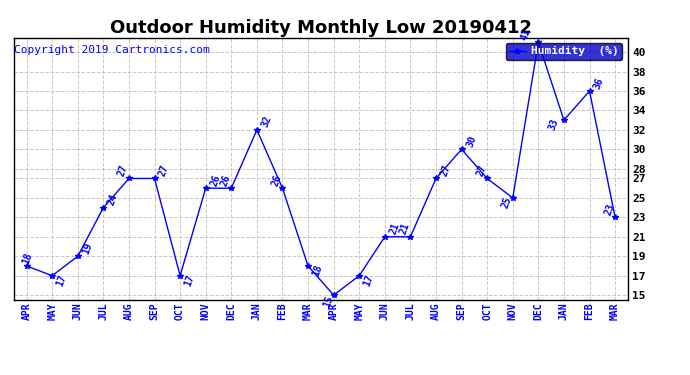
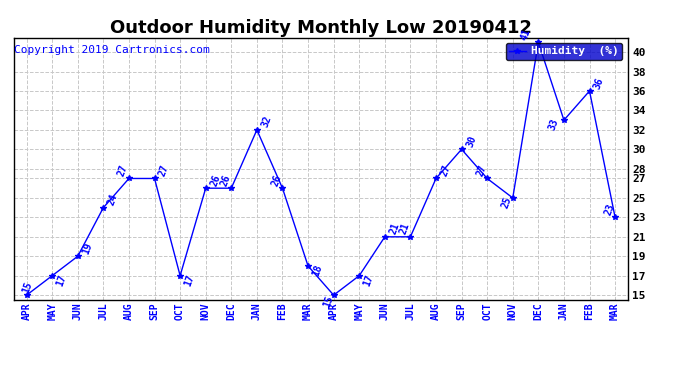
APR: 18 -> 15
